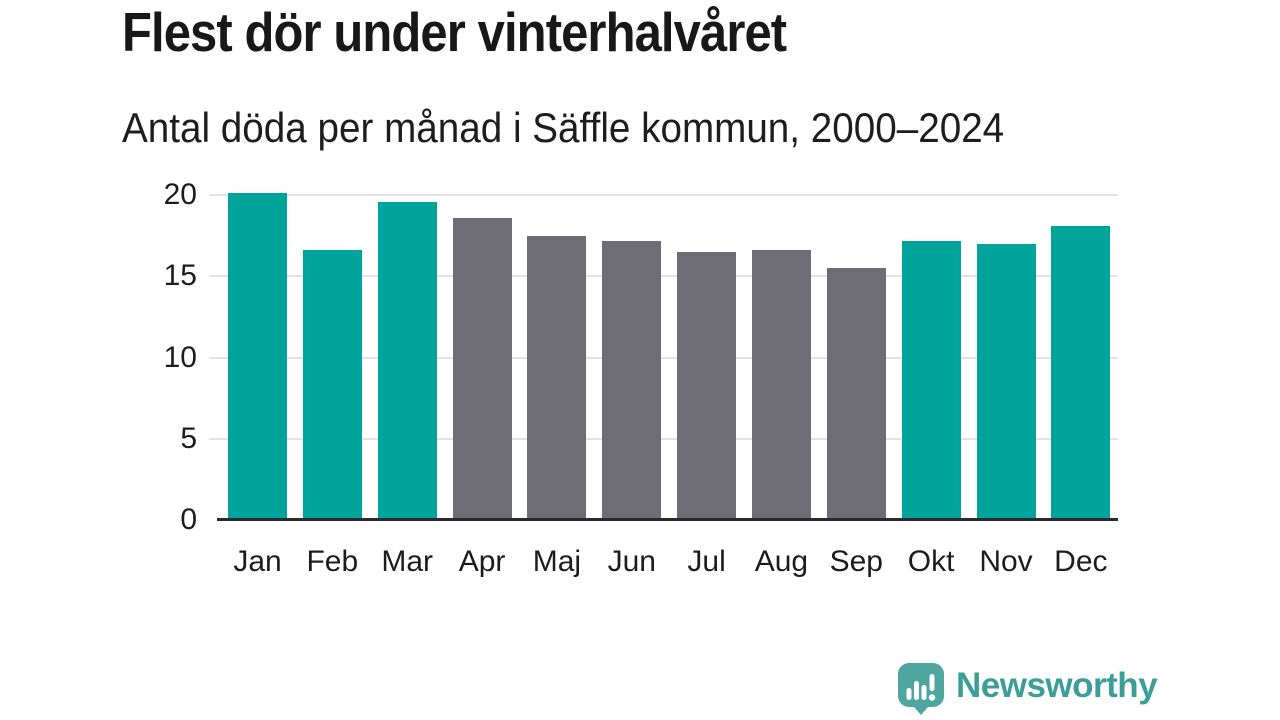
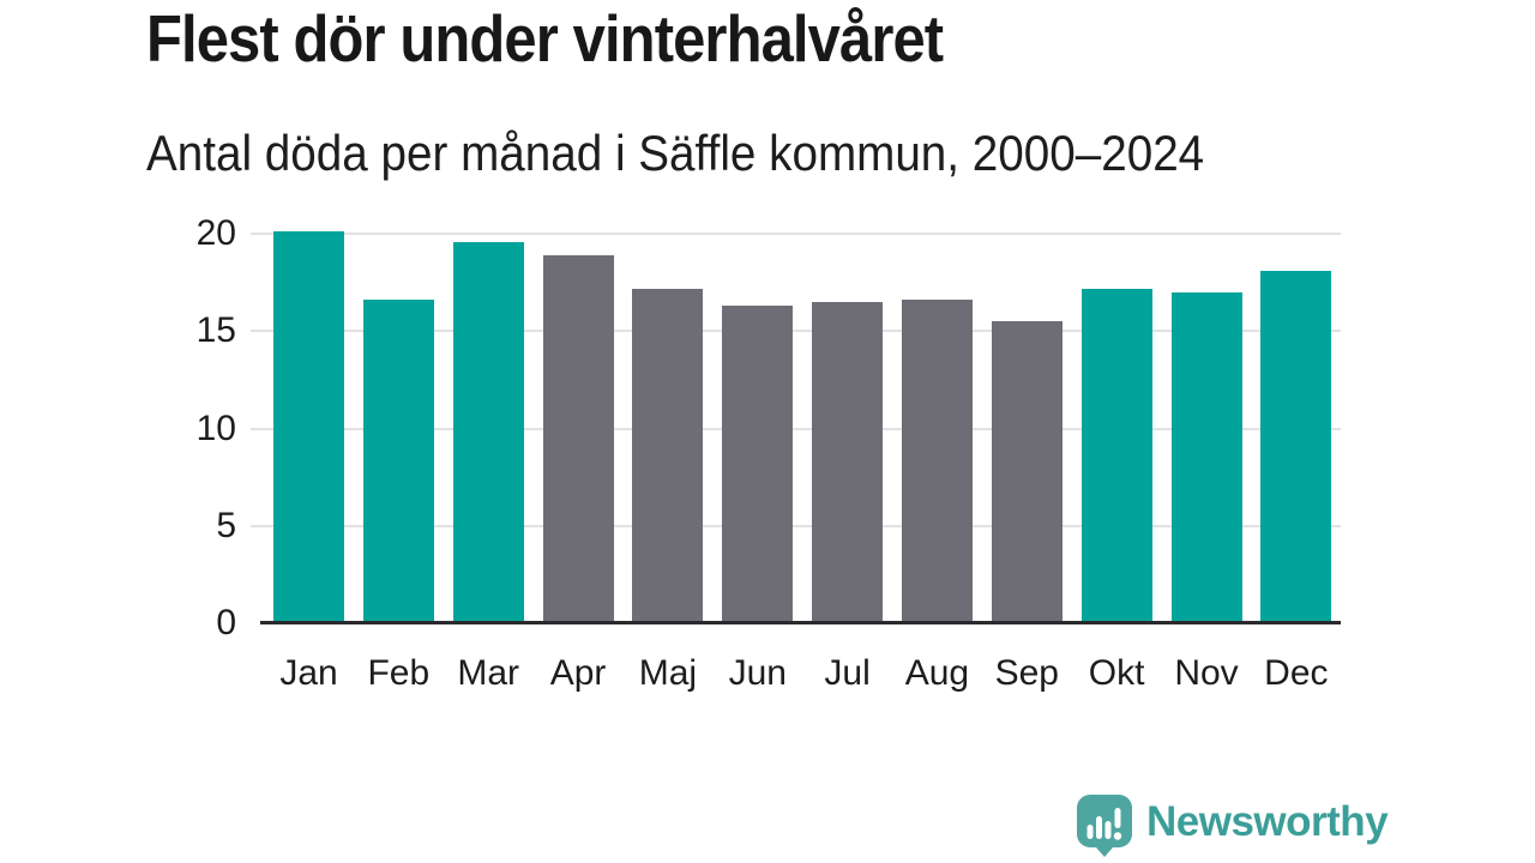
Apr: 18.6 -> 18.9
Maj: 17.5 -> 17.2
Jun: 17.2 -> 16.3
